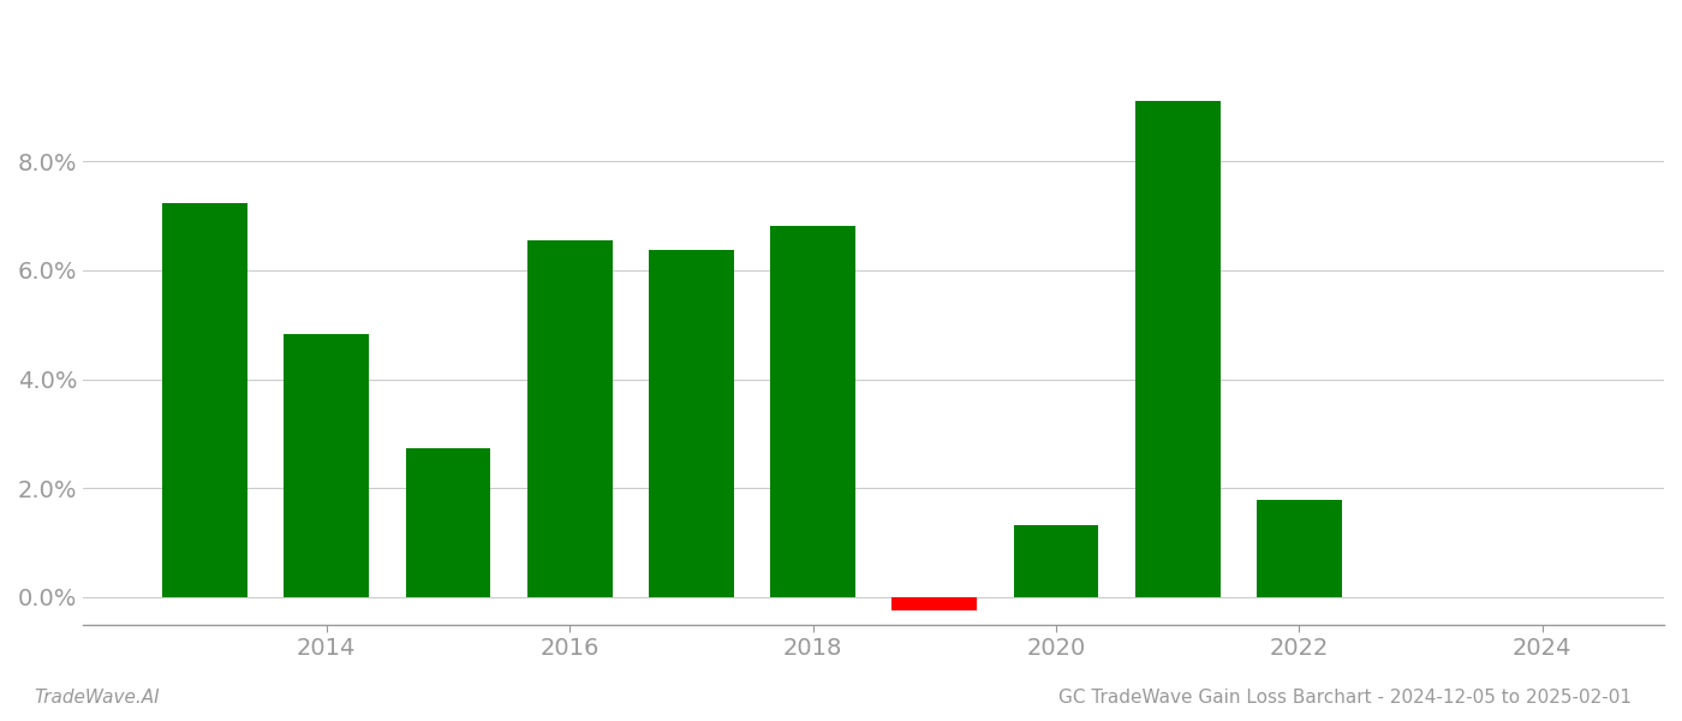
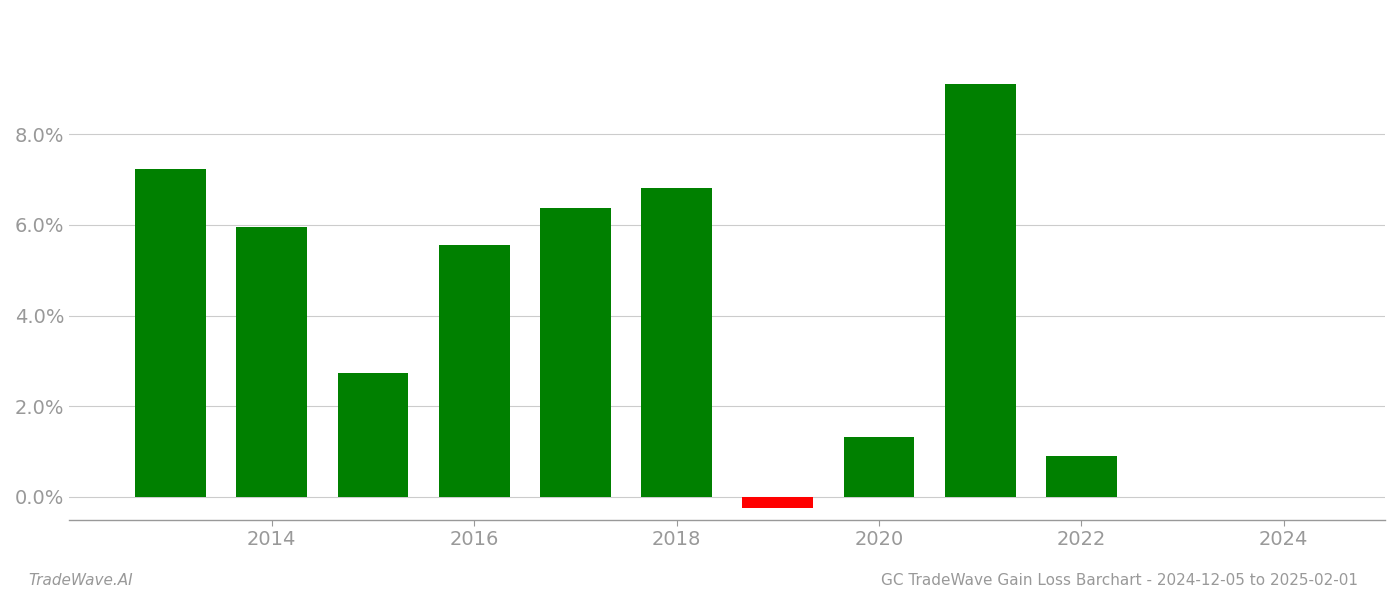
2014: 4.82% -> 5.95%
2016: 6.55% -> 5.55%
2022: 1.78% -> 0.90%
